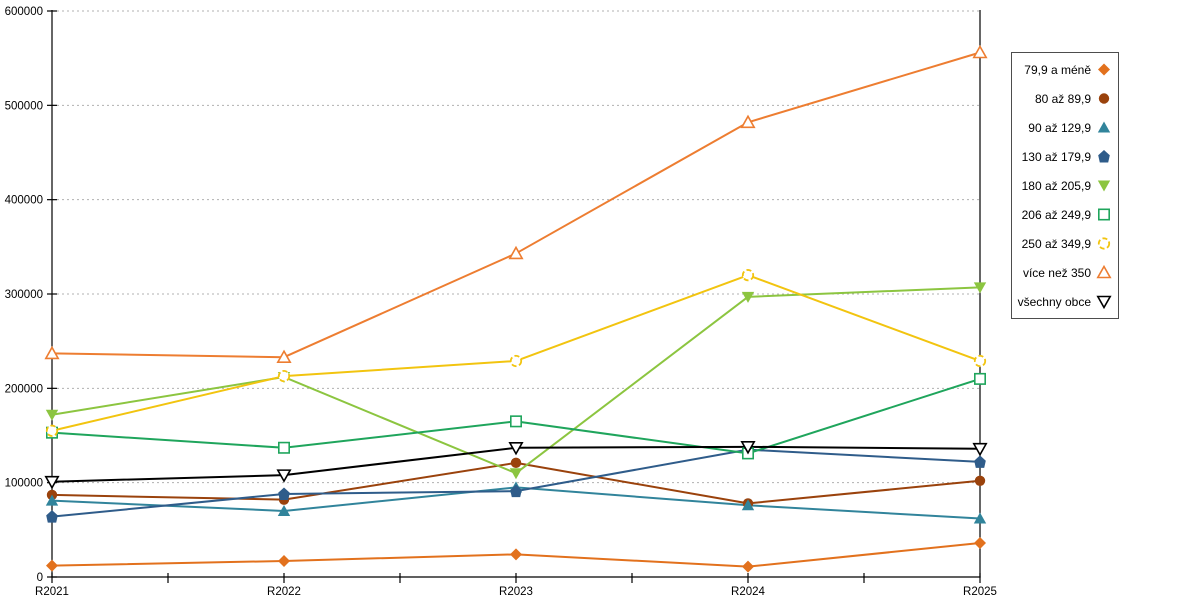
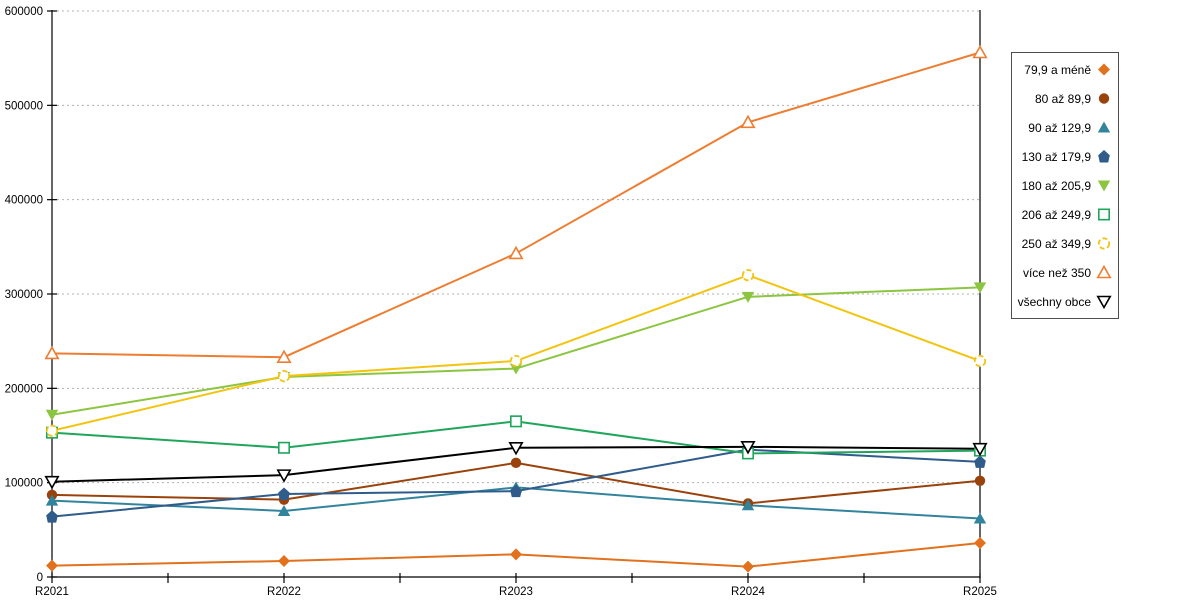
180 až 205,9/R2023: 110000 -> 220000
206 až 249,9/R2025: 210000 -> 130000
